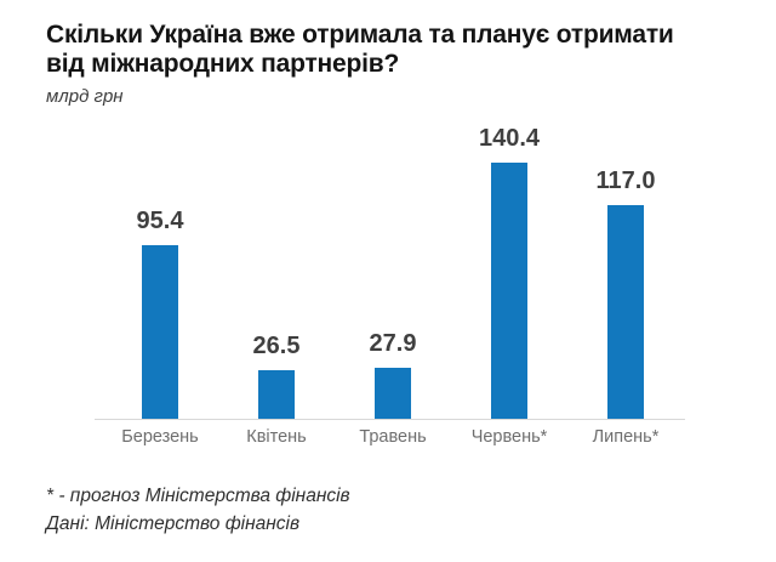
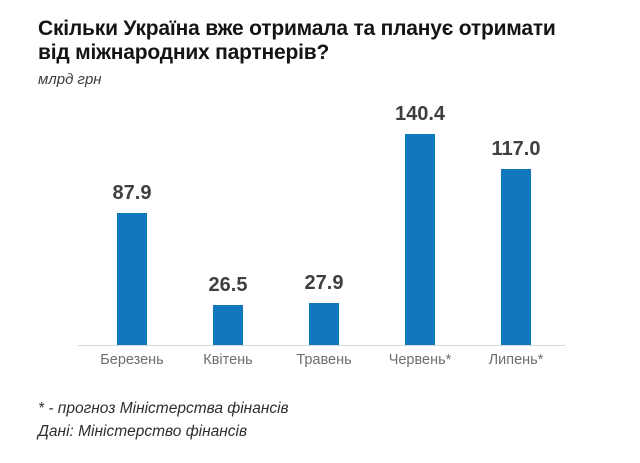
Березень: 95.4 -> 87.9
